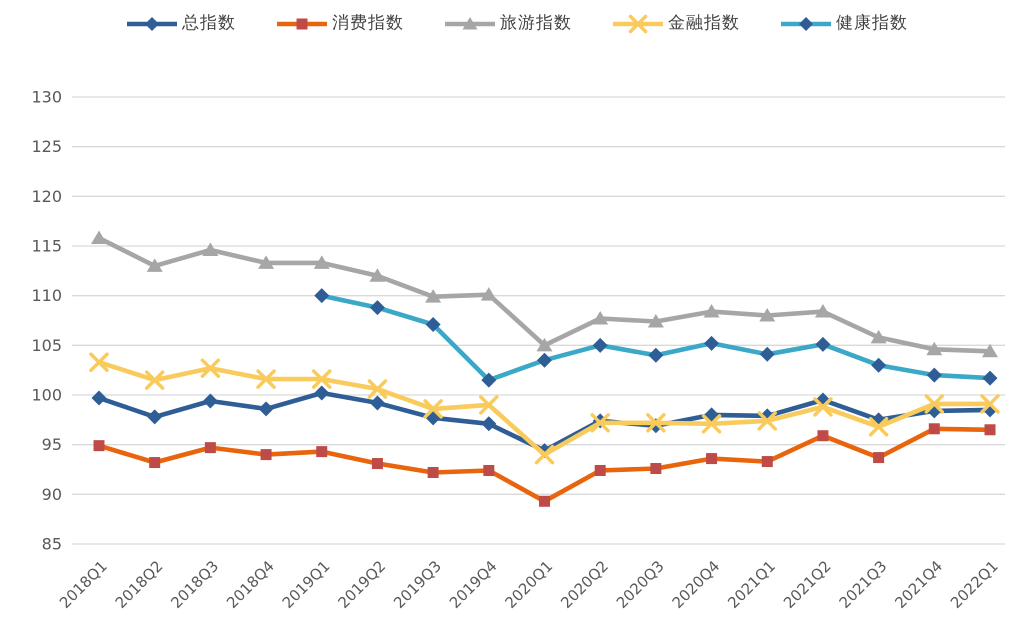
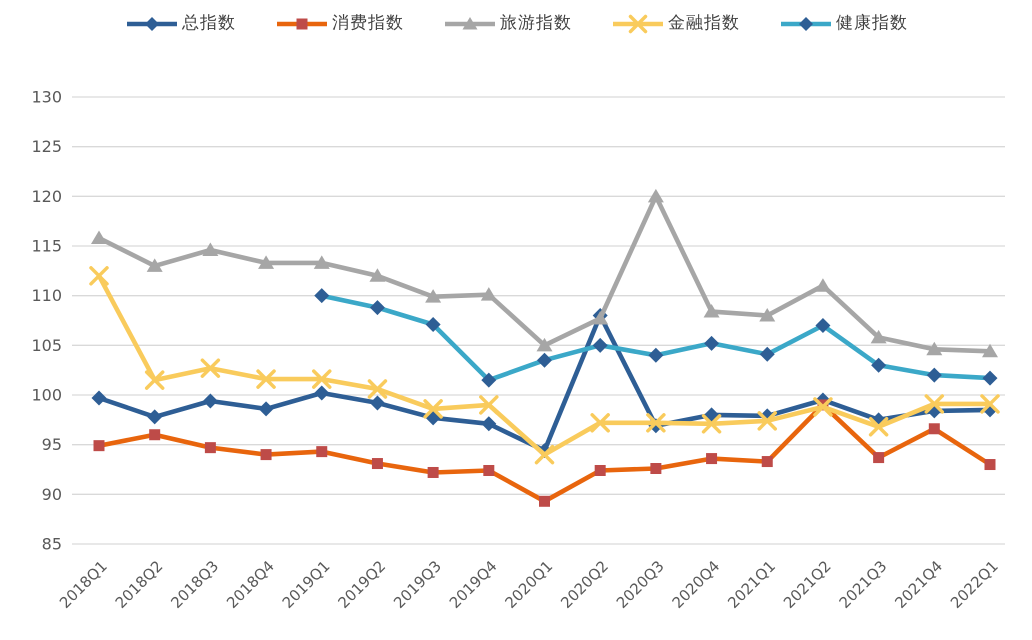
金融指数/2018Q1: 103 -> 112
消费指数/2018Q2: 93 -> 96
总指数/2020Q2: 97 -> 108
旅游指数/2020Q3: 107 -> 120
消费指数/2021Q2: 96 -> 99
旅游指数/2021Q2: 108 -> 111
健康指数/2021Q2: 105 -> 107
消费指数/2022Q1: 96 -> 93
